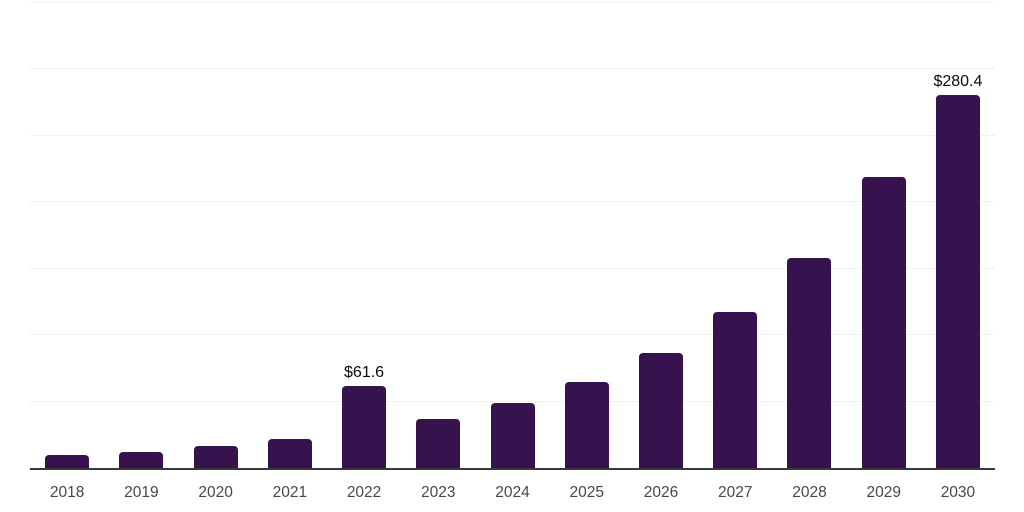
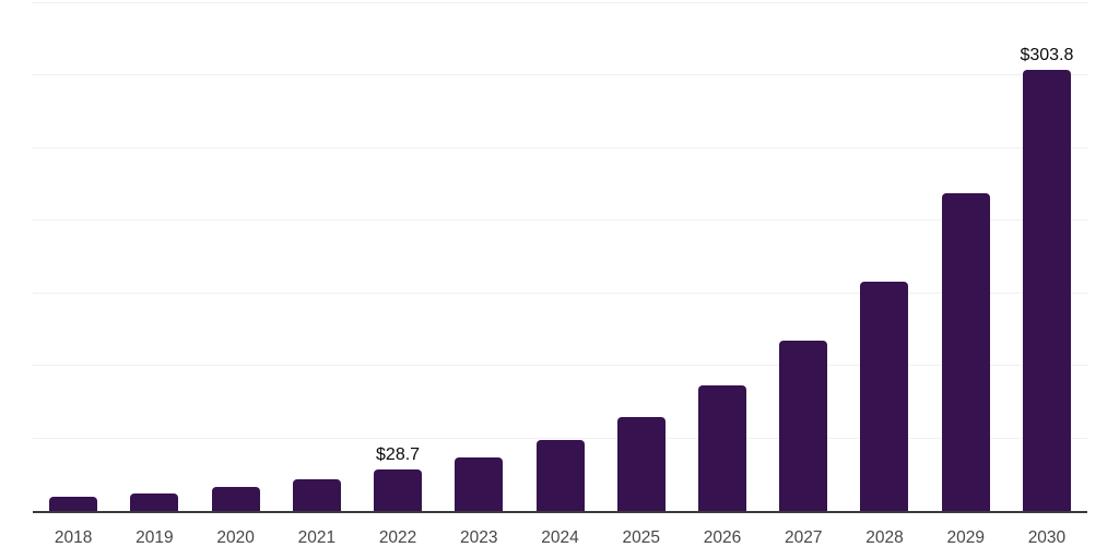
2022: $61.6 -> $28.7
2030: $280.4 -> $303.8
